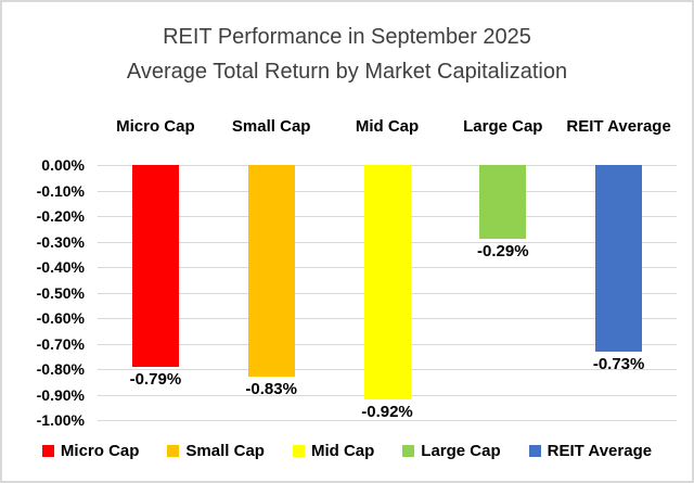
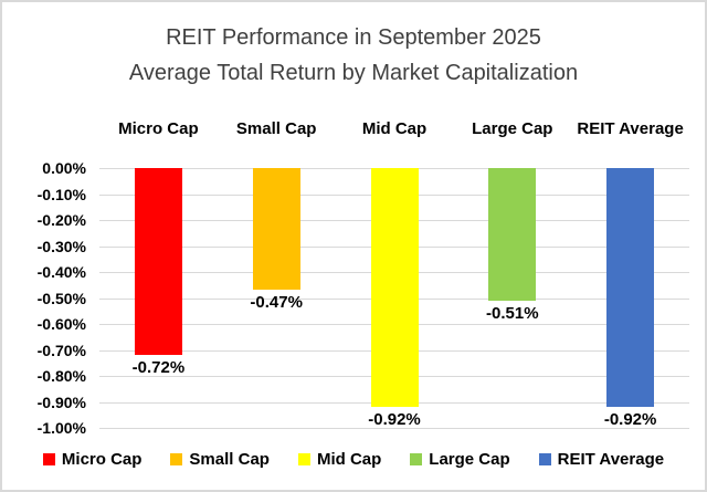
Micro Cap: -0.79% -> -0.72%
Small Cap: -0.83% -> -0.47%
Large Cap: -0.29% -> -0.51%
REIT Average: -0.73% -> -0.92%
